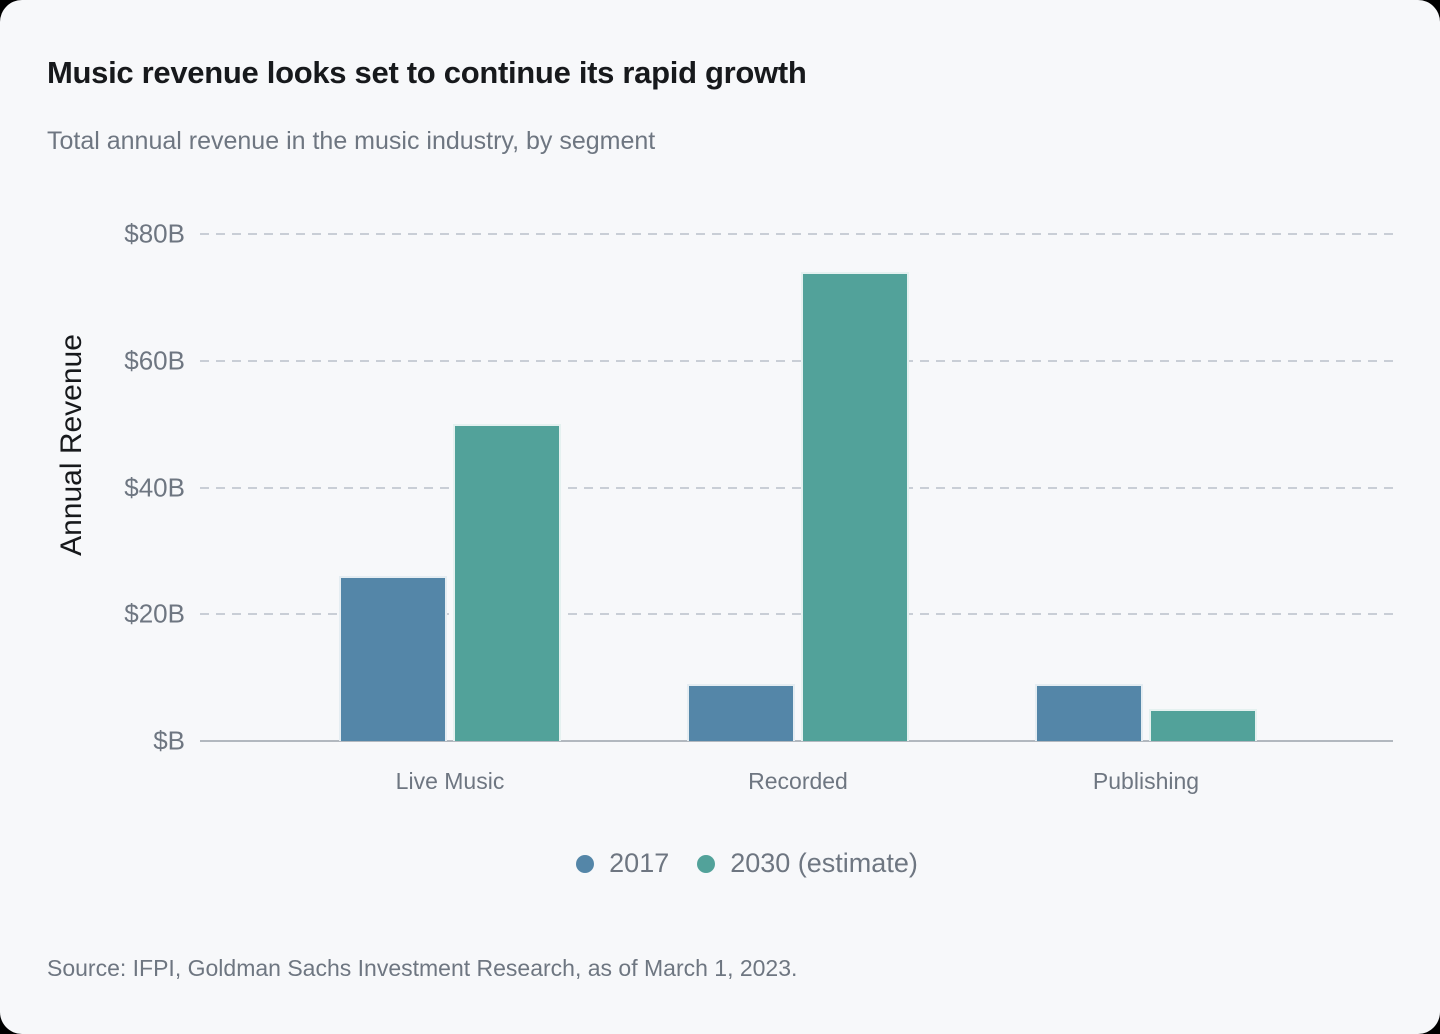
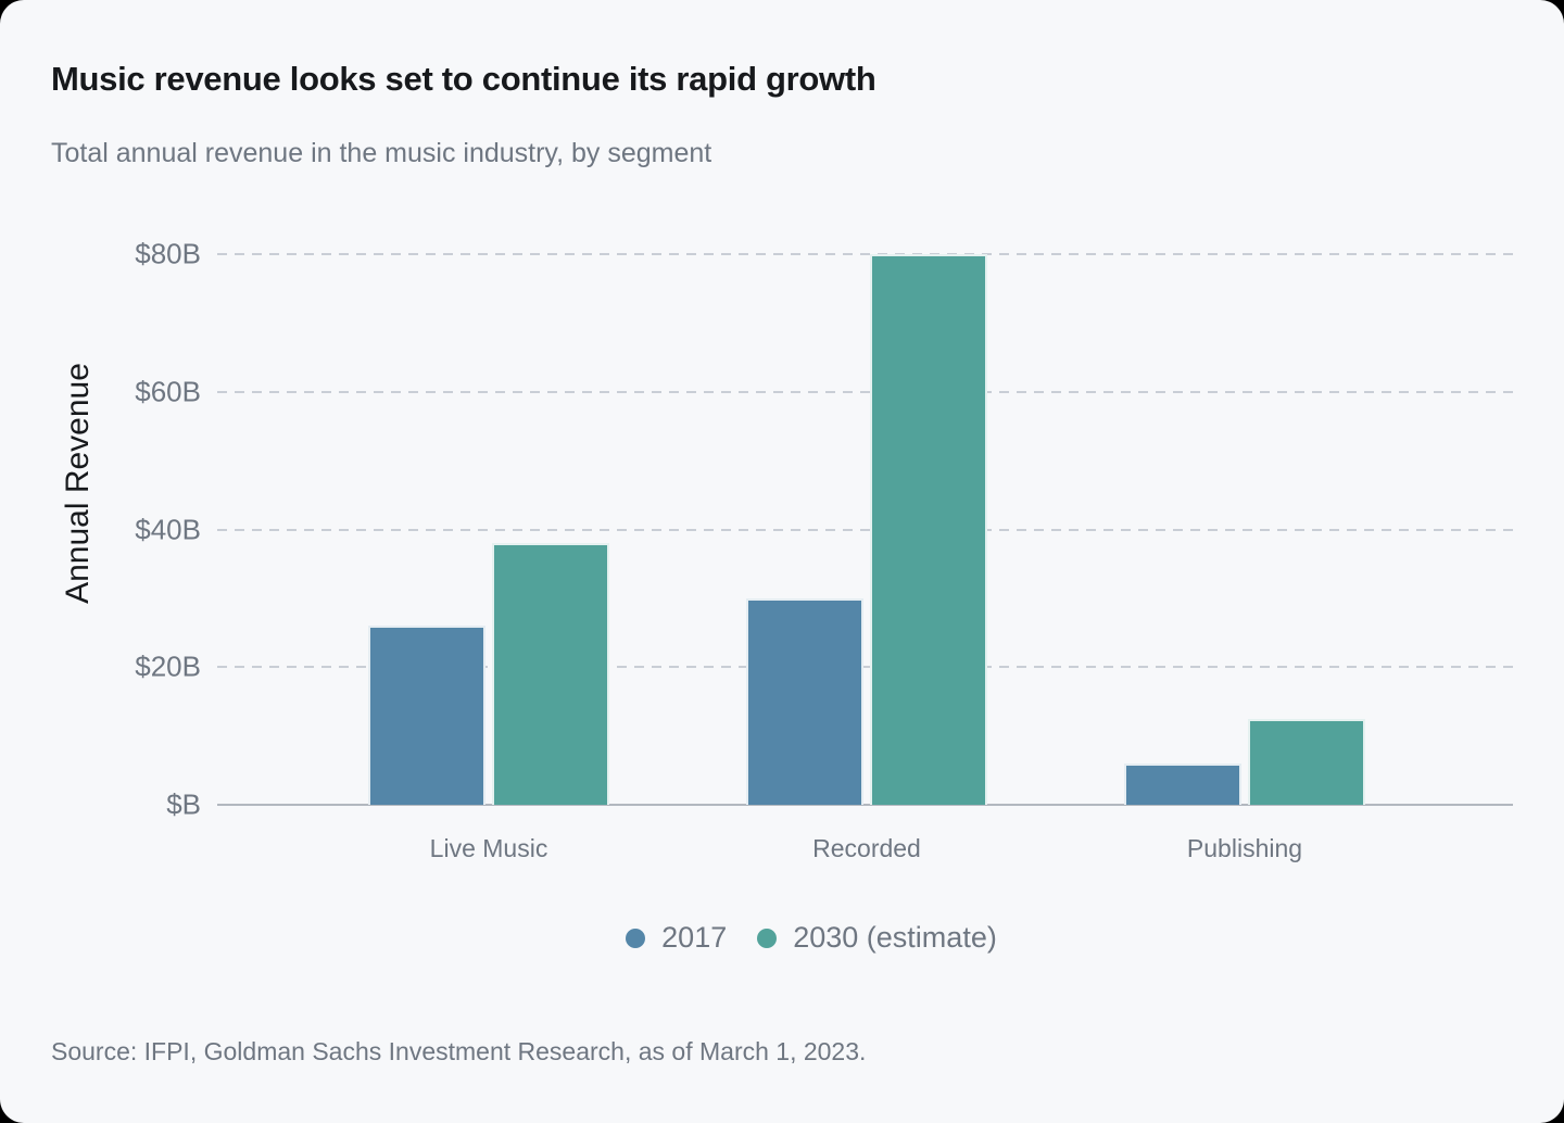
2030 (estimate)/Live Music: $50B -> $38B
2017/Recorded: $9B -> $30B
2030 (estimate)/Recorded: $74B -> $80B
2017/Publishing: $9B -> $6B
2030 (estimate)/Publishing: $5B -> $12B
